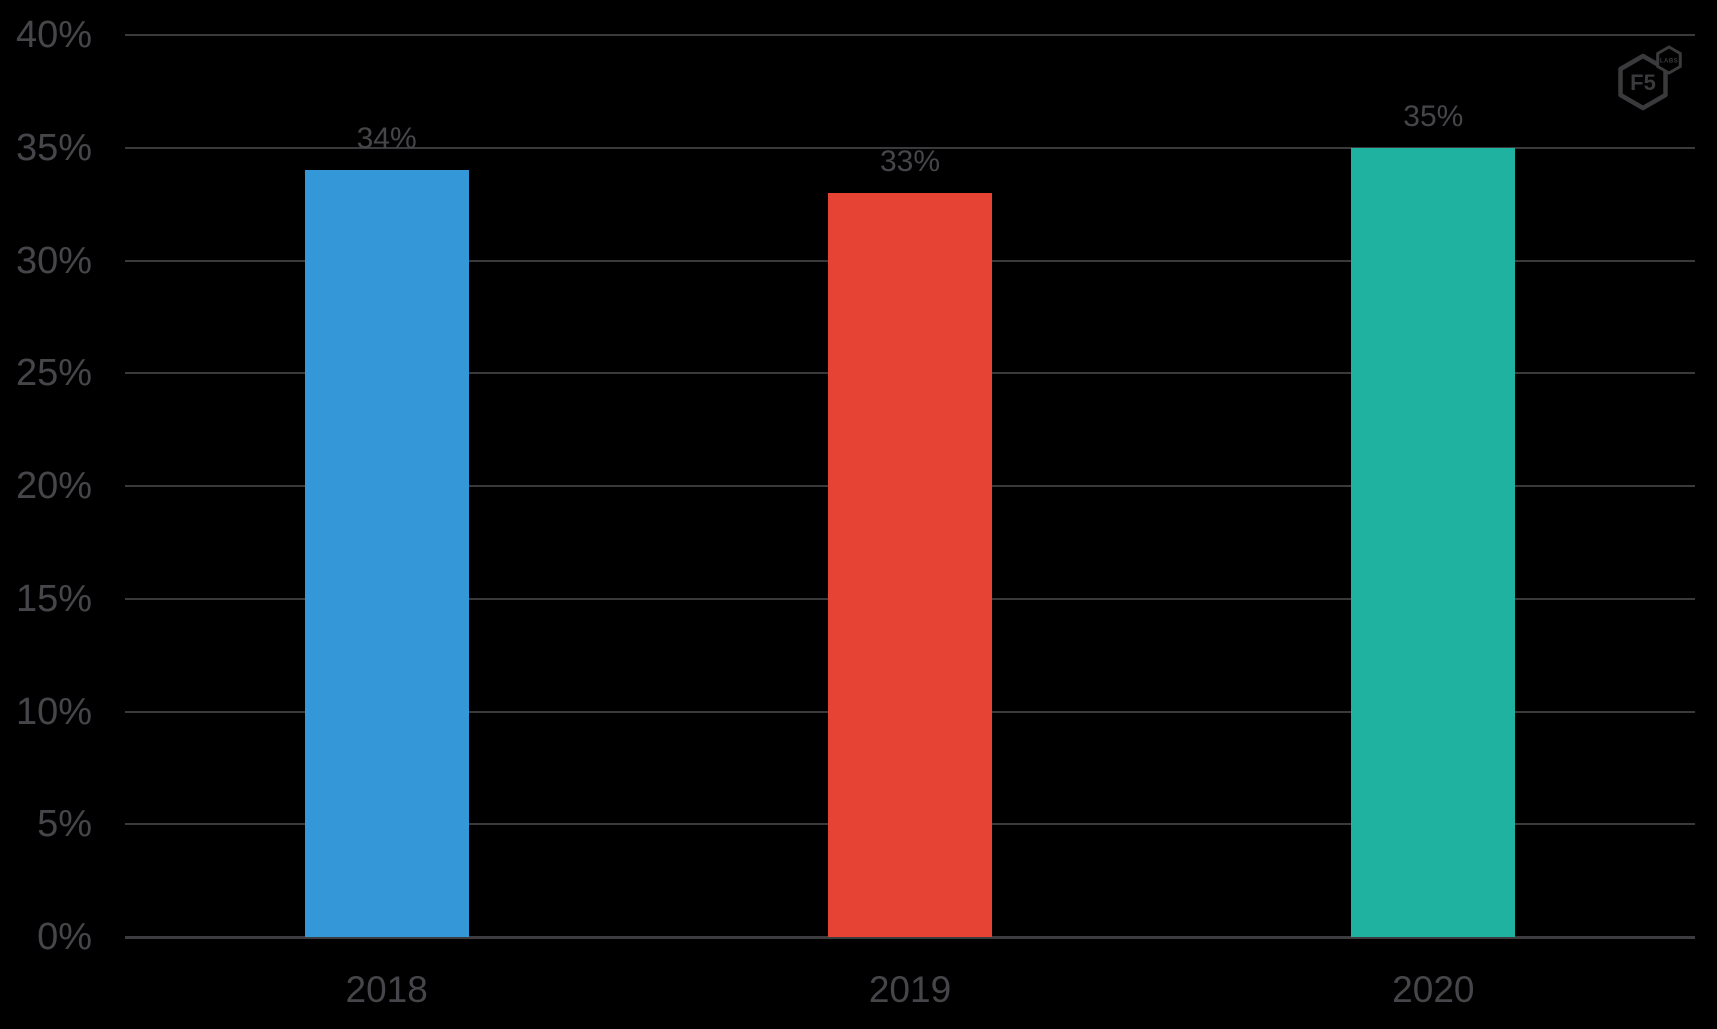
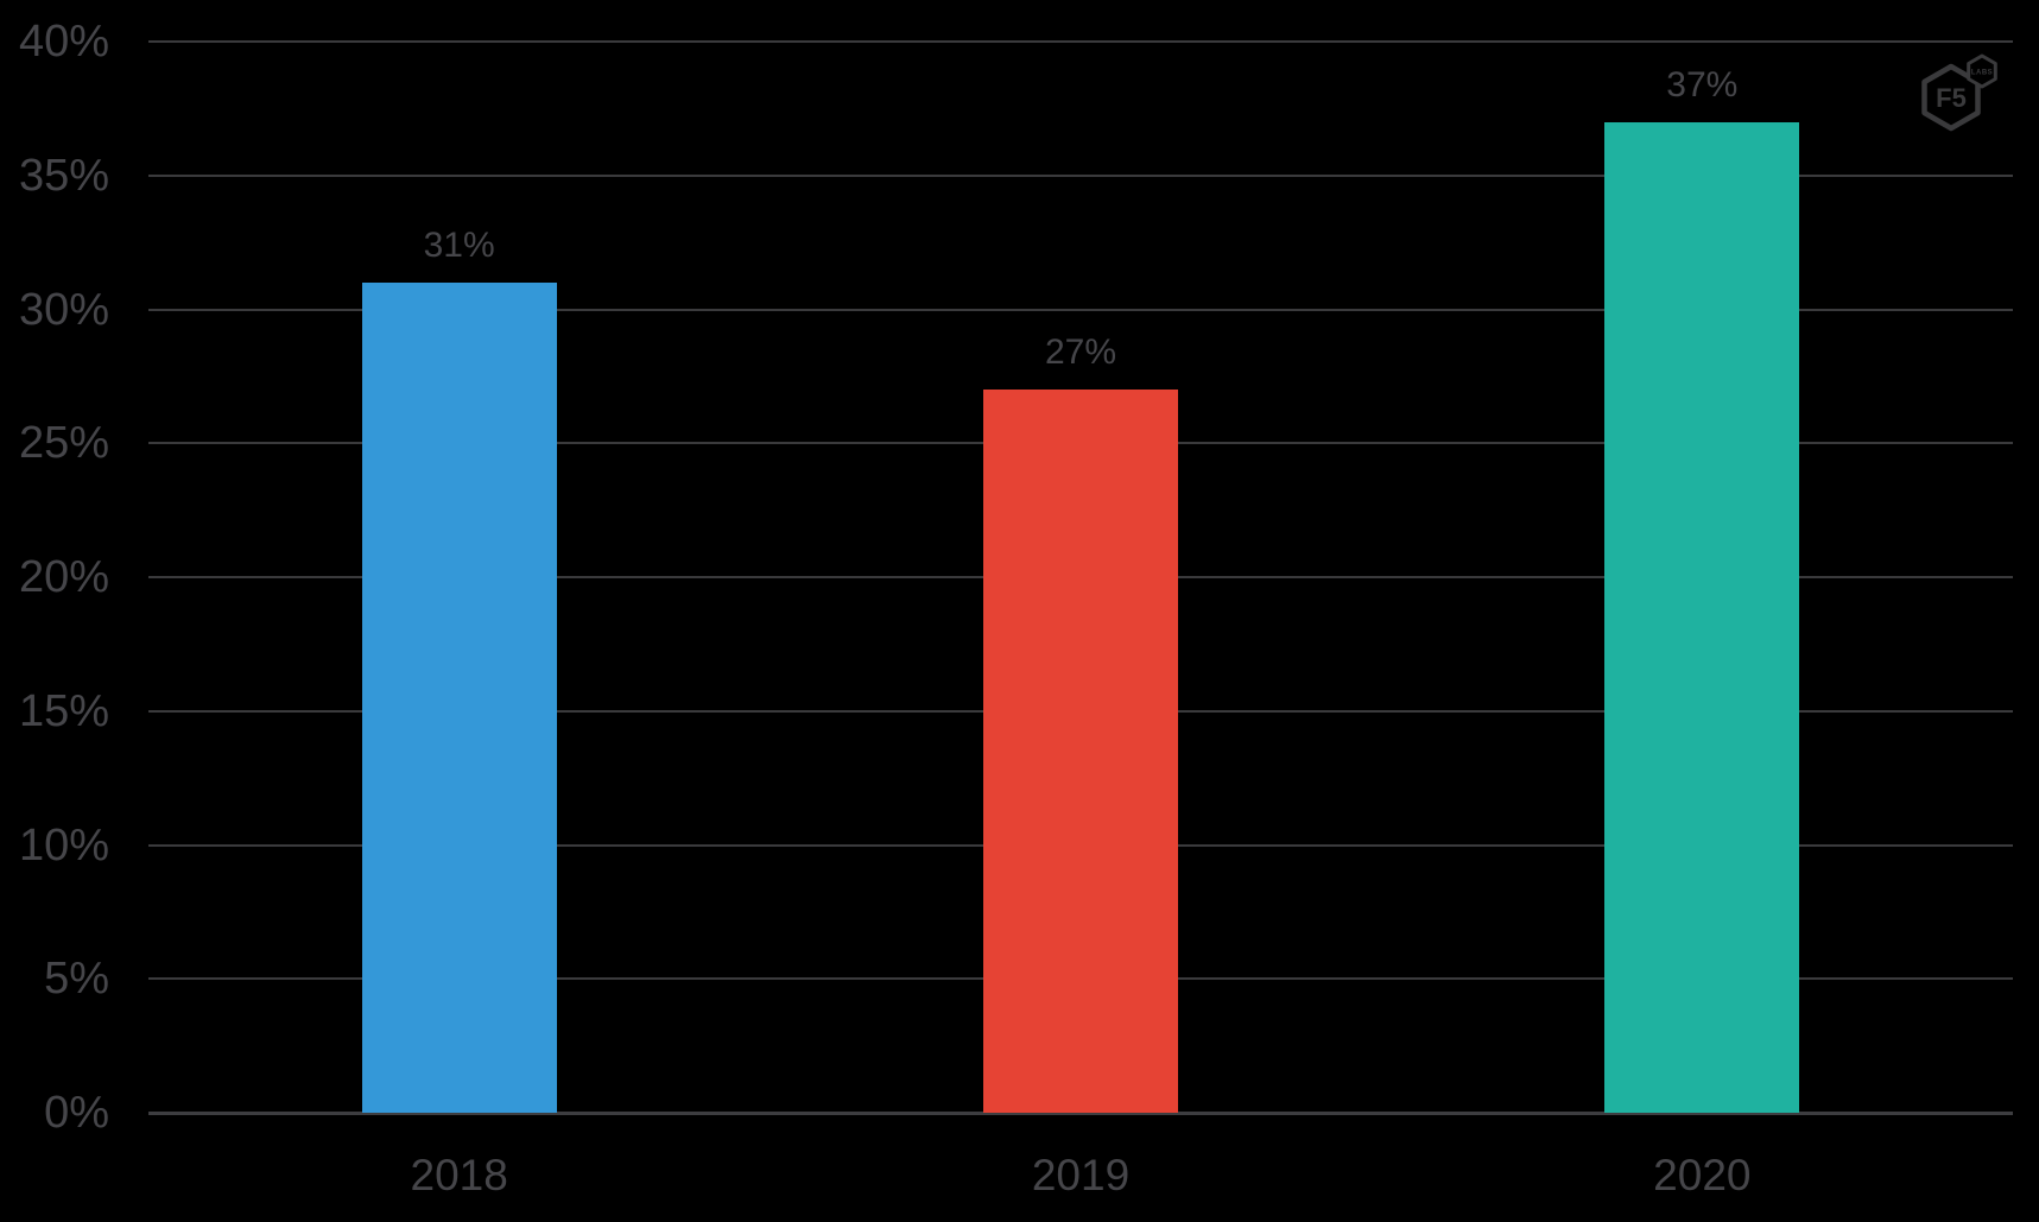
2018: 34% -> 31%
2019: 33% -> 27%
2020: 35% -> 37%
